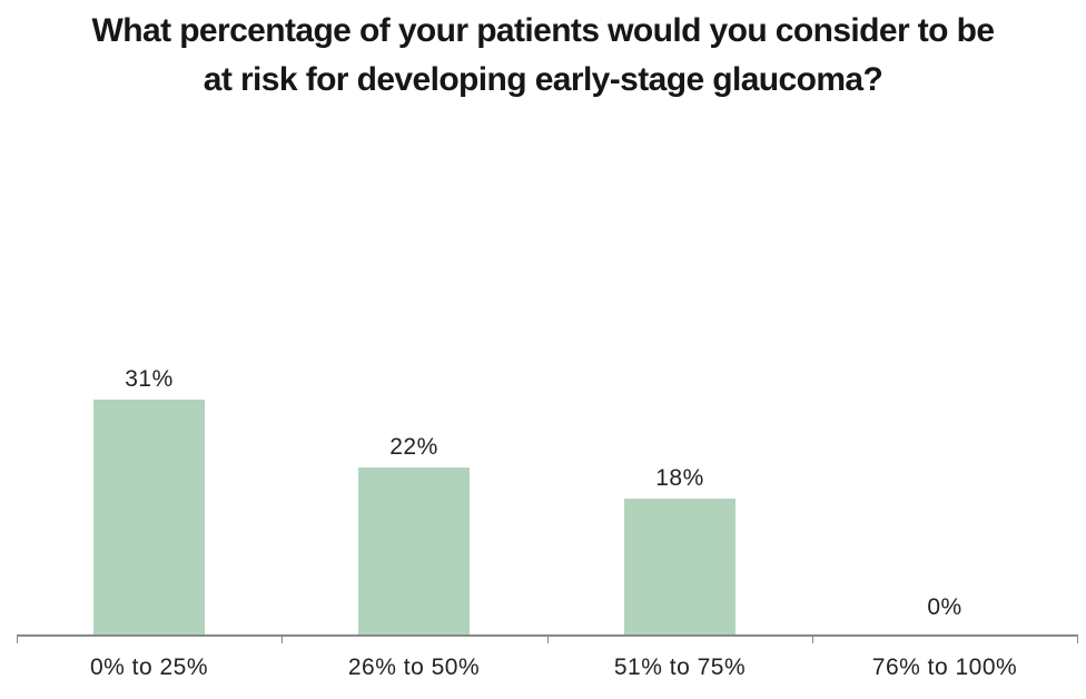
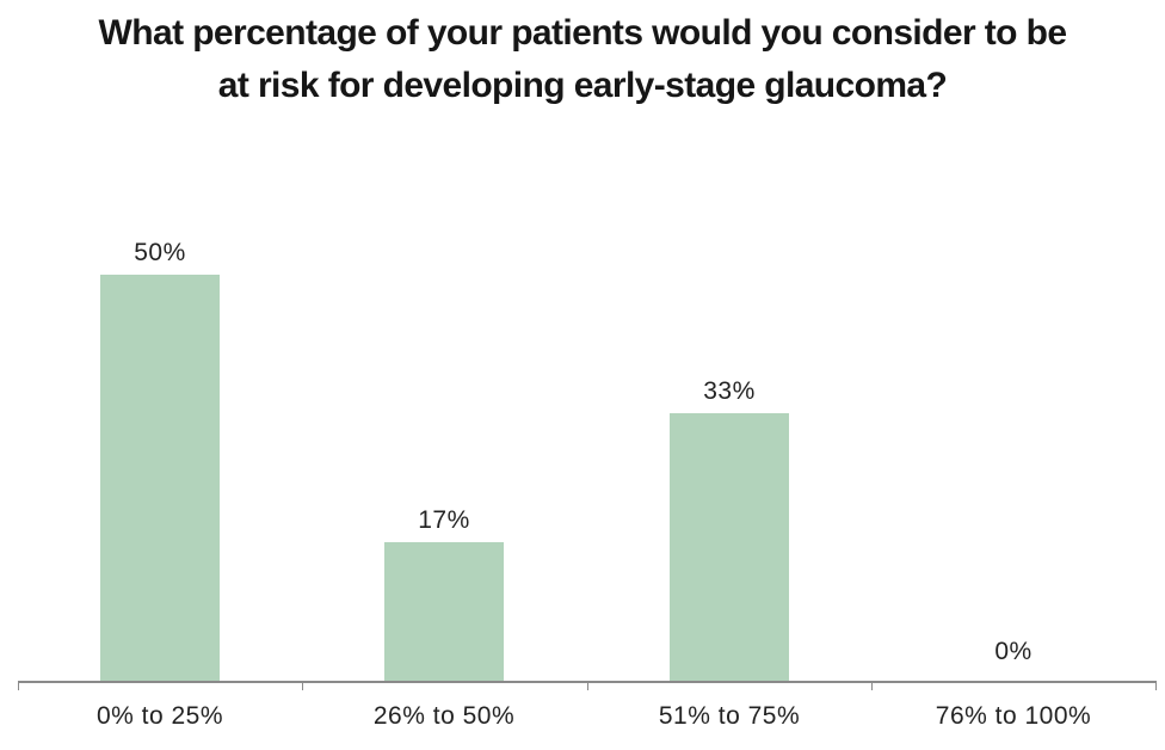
0% to 25%: 31% -> 50%
26% to 50%: 22% -> 17%
51% to 75%: 18% -> 33%
